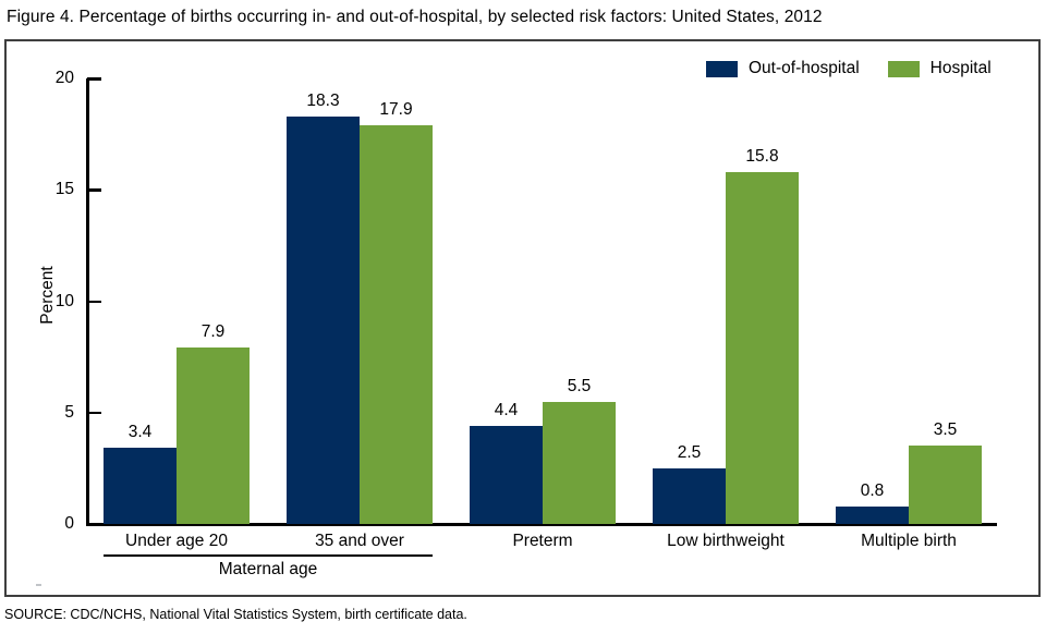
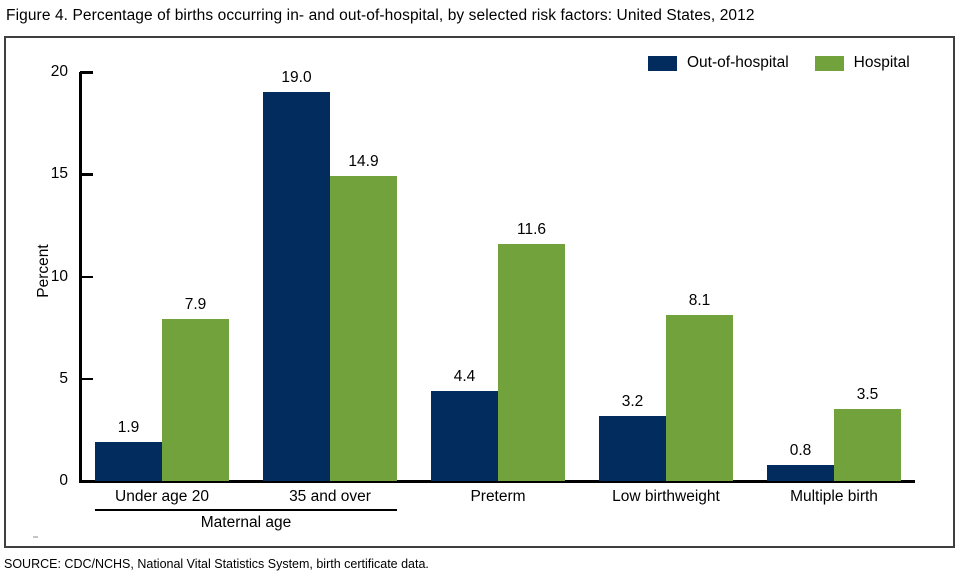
Out-of-hospital/Under age 20: 3.4 -> 1.9
Out-of-hospital/35 and over: 18.3 -> 19.0
Hospital/35 and over: 17.9 -> 14.9
Hospital/Preterm: 5.5 -> 11.6
Out-of-hospital/Low birthweight: 2.5 -> 3.2
Hospital/Low birthweight: 15.8 -> 8.1
